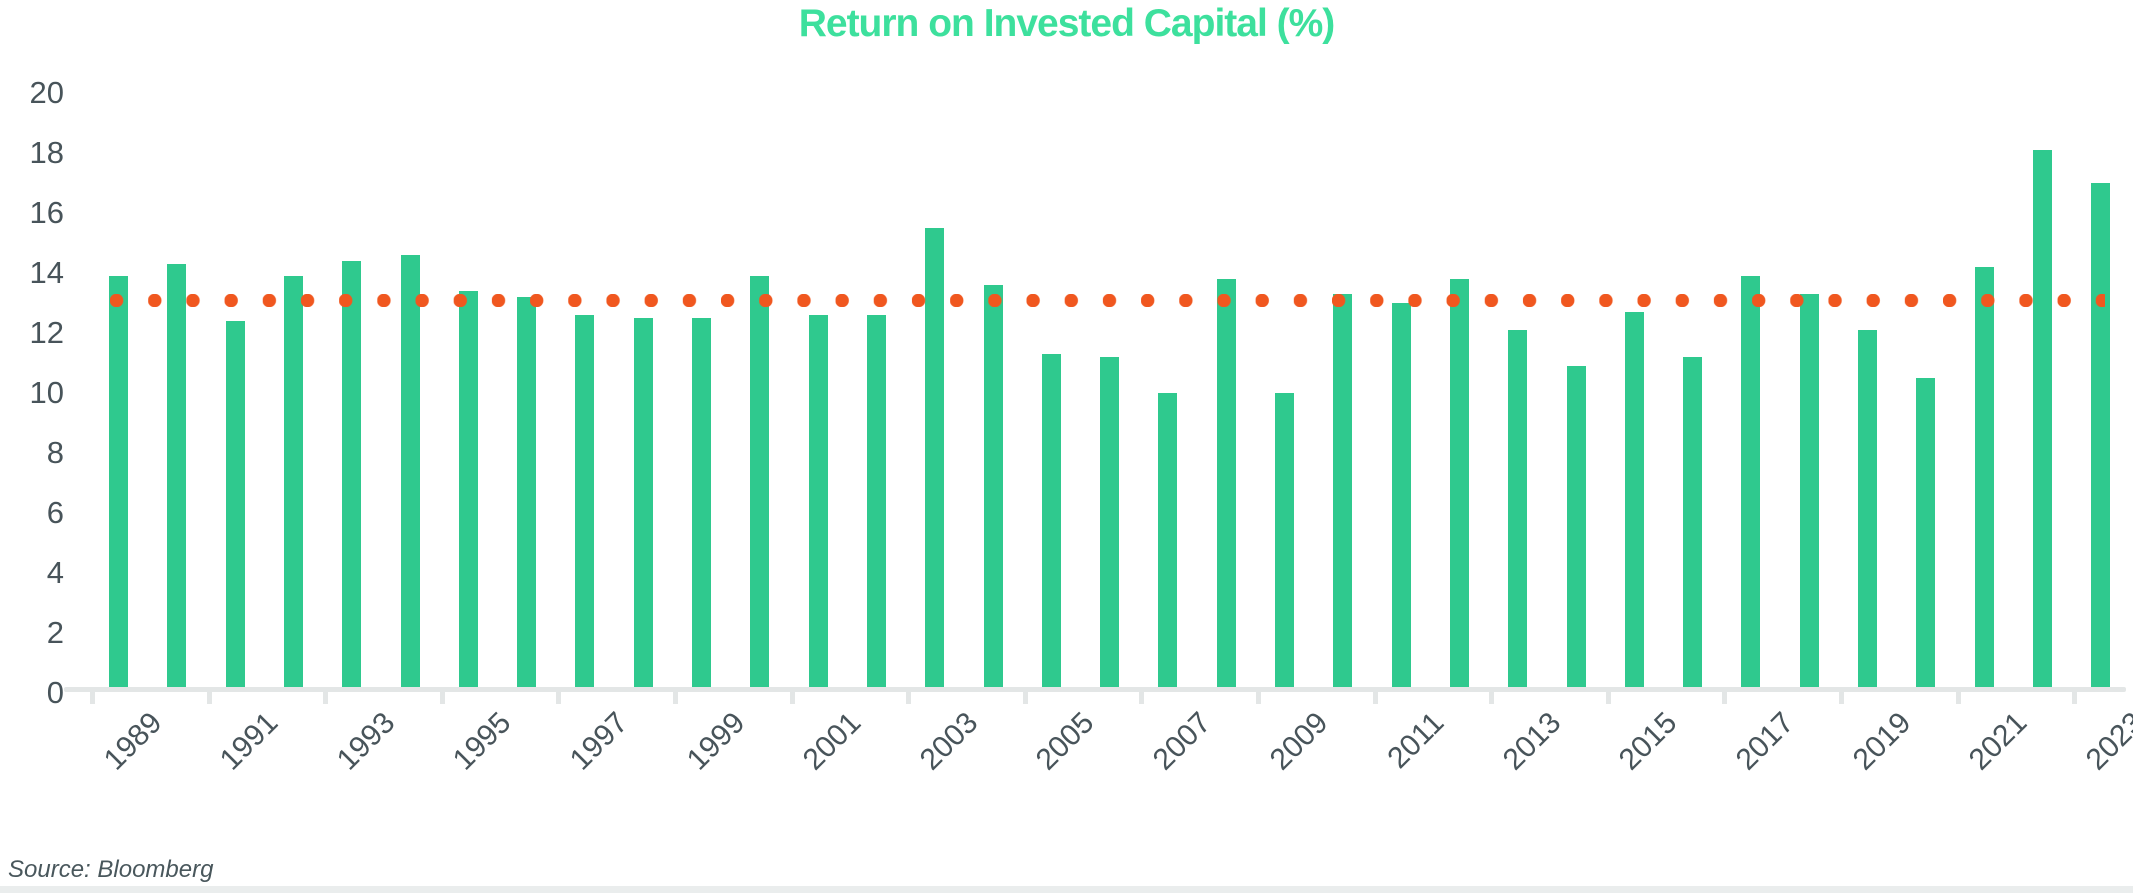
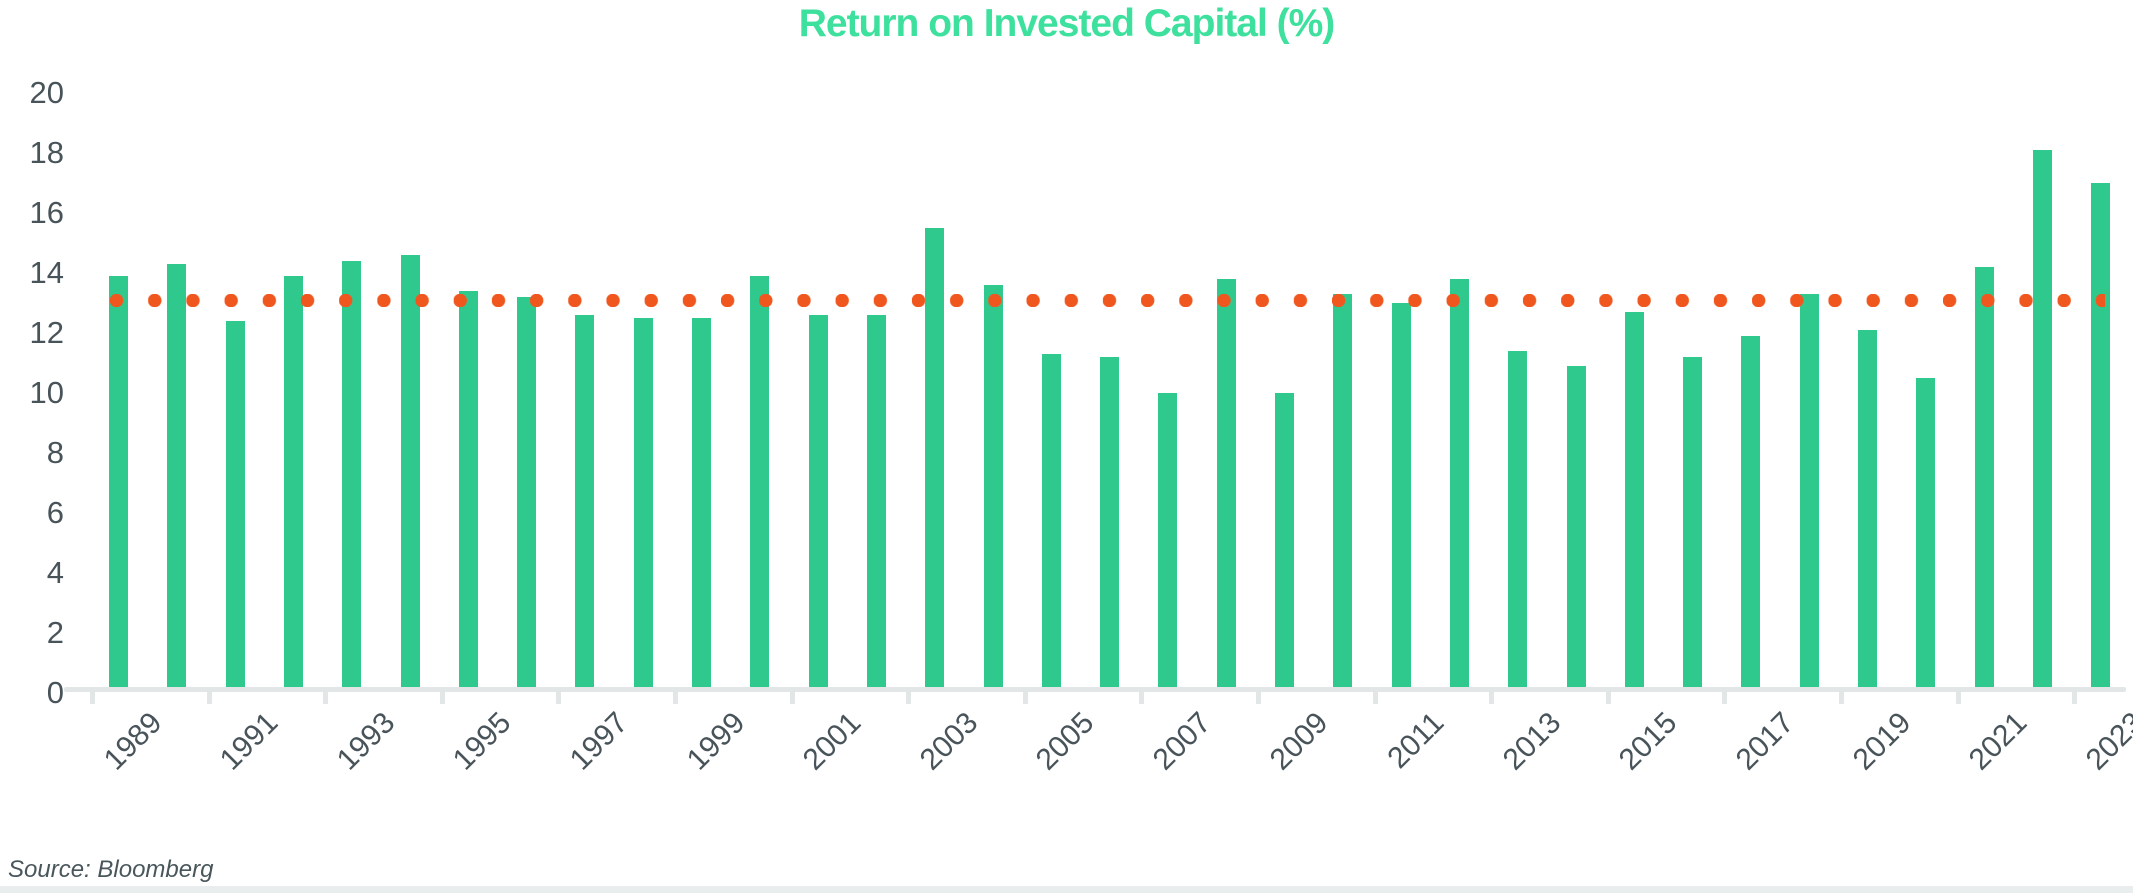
2013: 12.1 -> 11.4
2017: 13.9 -> 11.9
